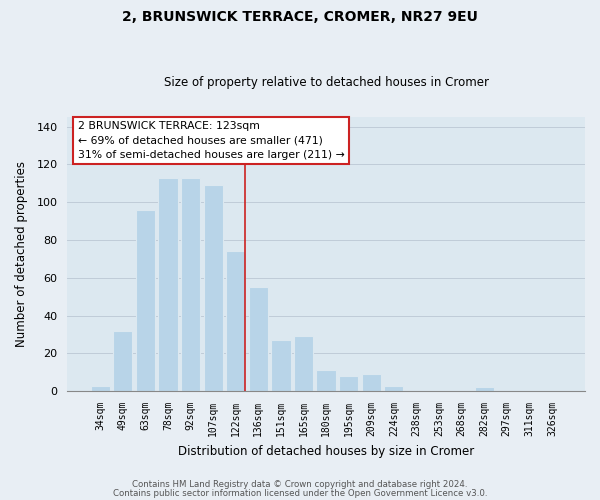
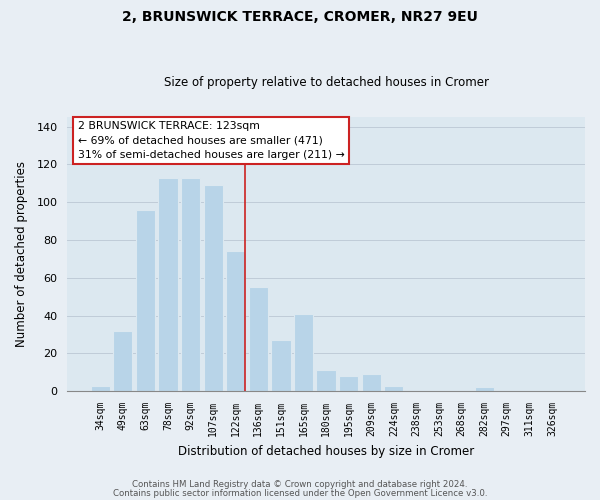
165sqm: 29 -> 41
